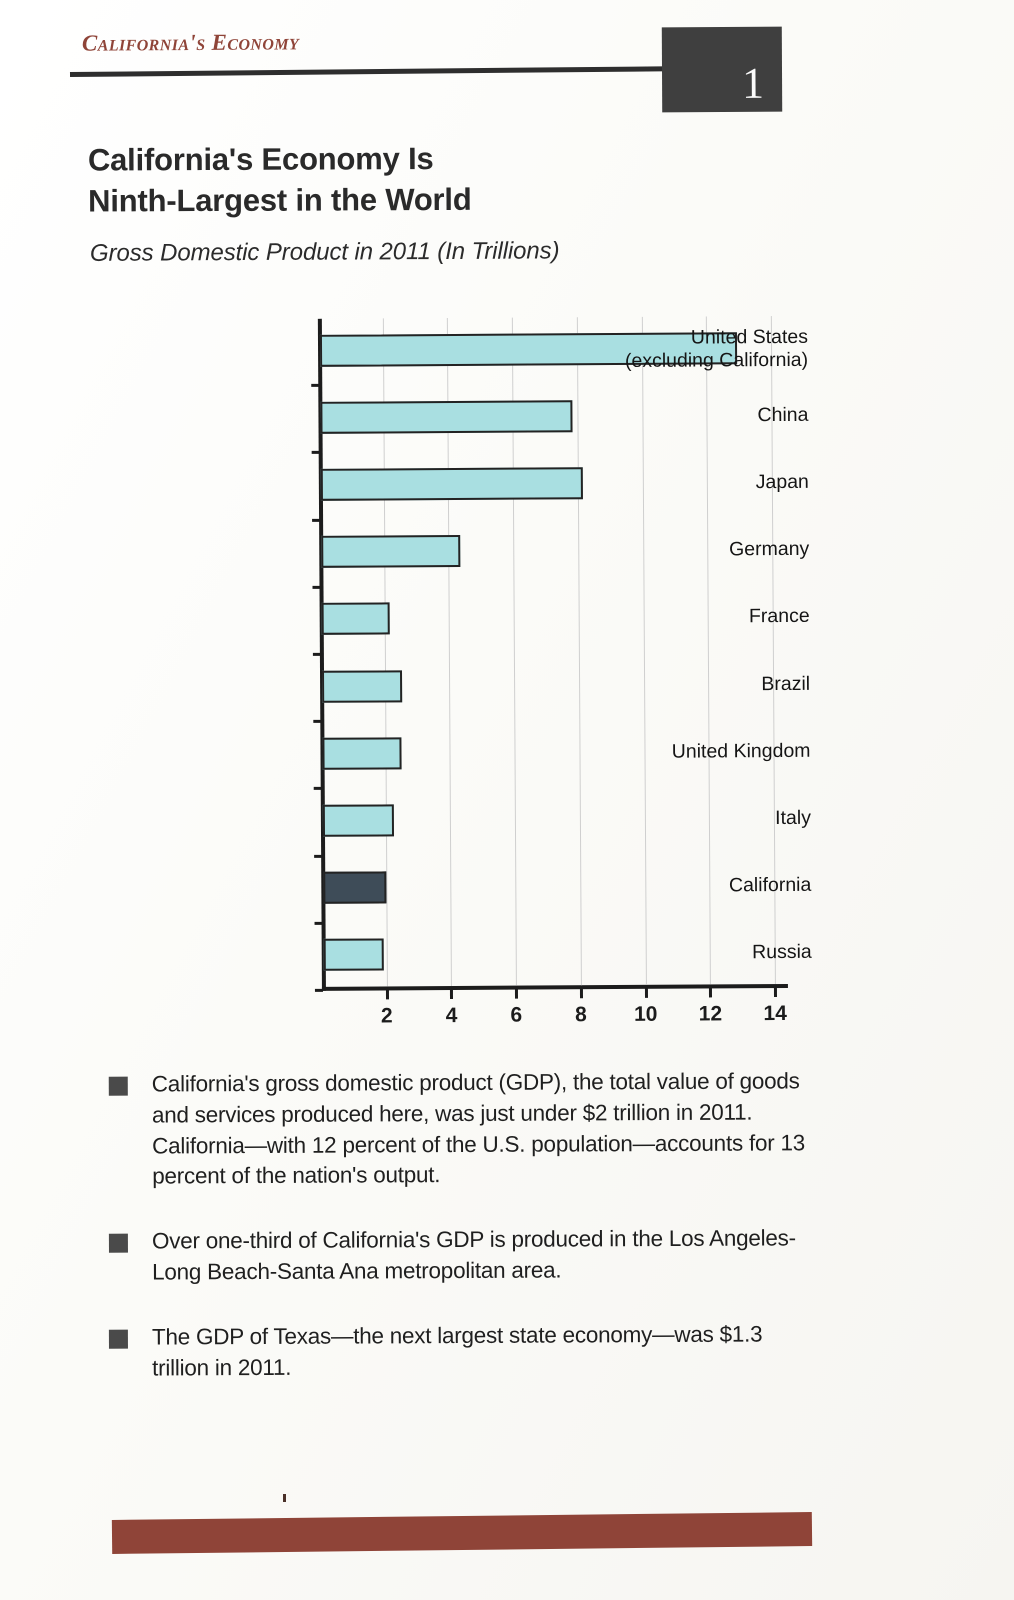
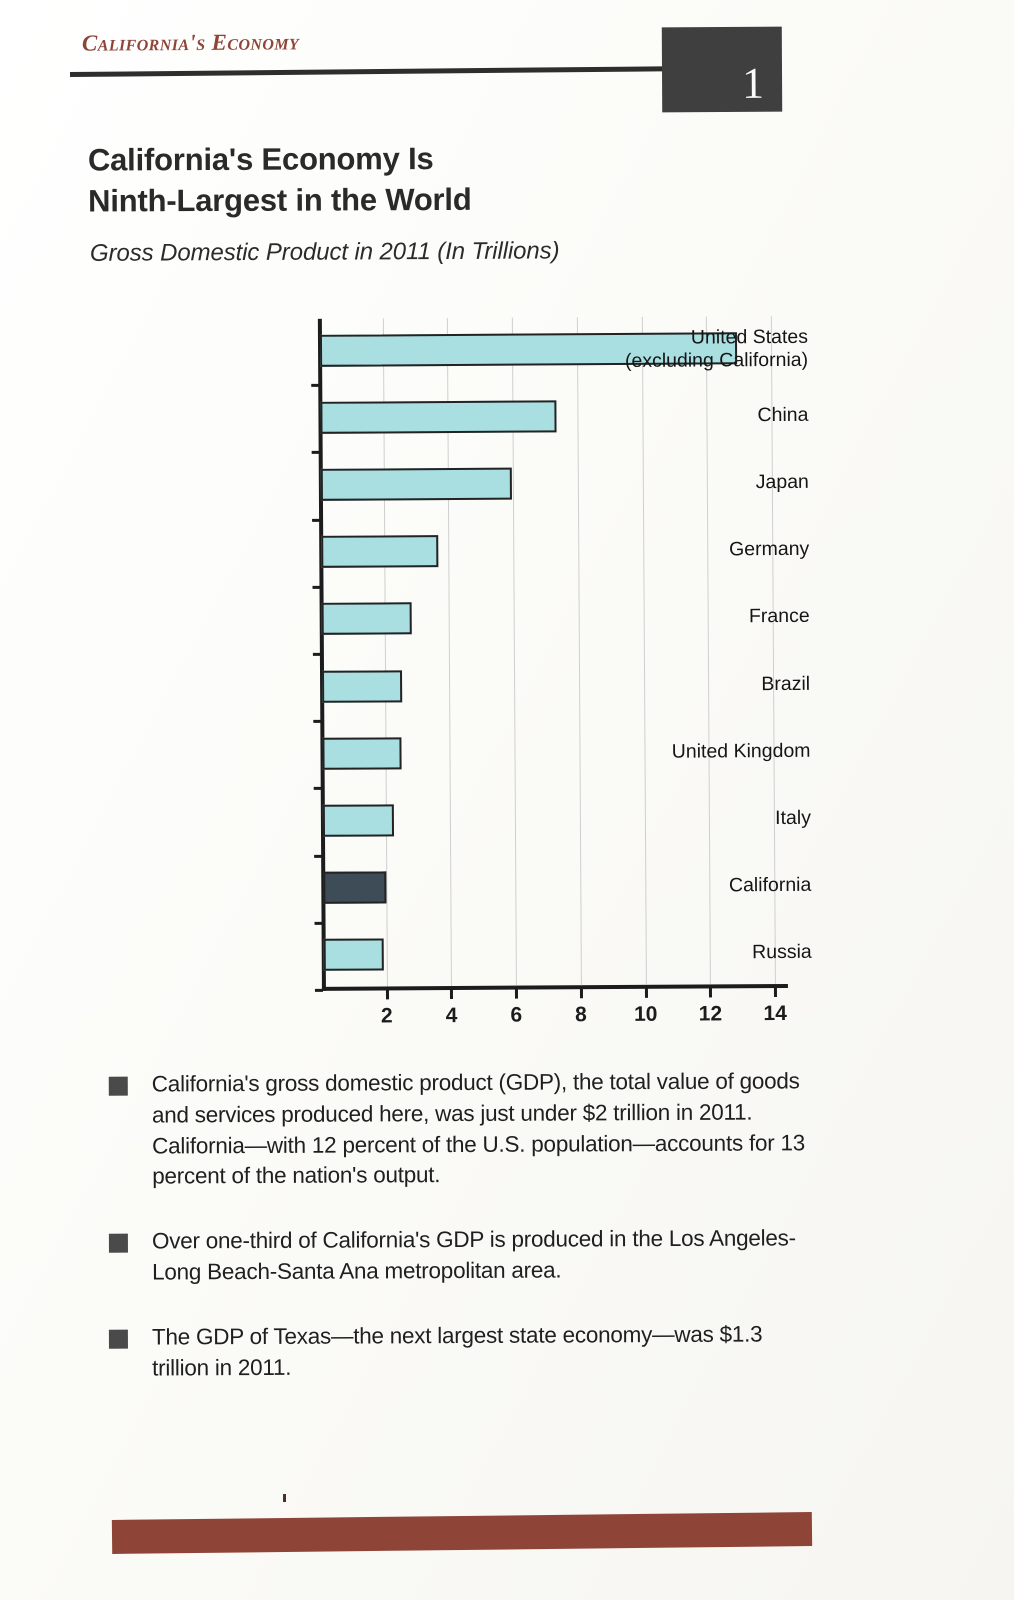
China: 7.8 -> 7.3
Japan: 8.1 -> 5.9
Germany: 4.3 -> 3.6
France: 2.1 -> 2.8
